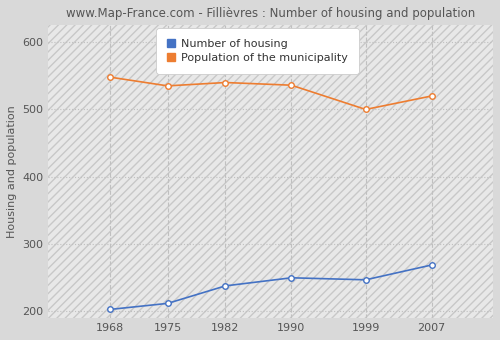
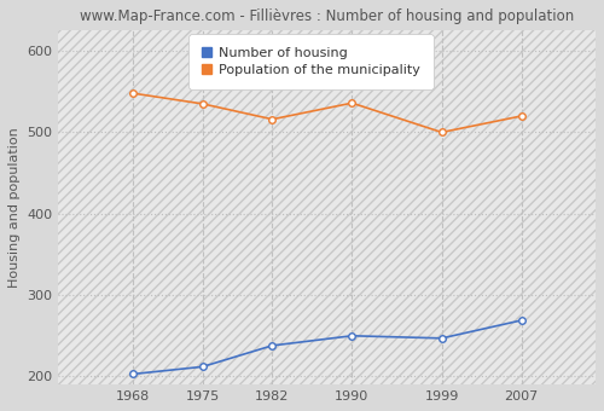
Population of the municipality/1982: 540 -> 516
